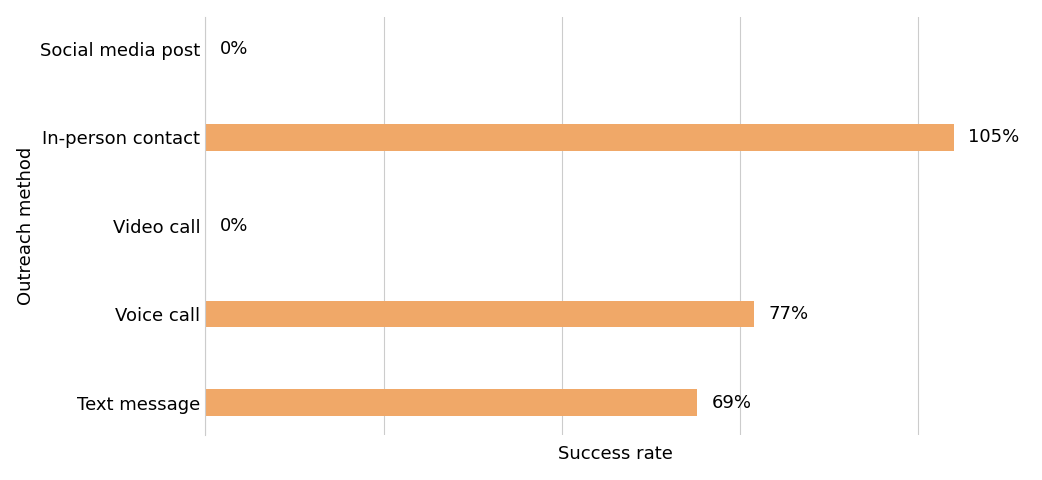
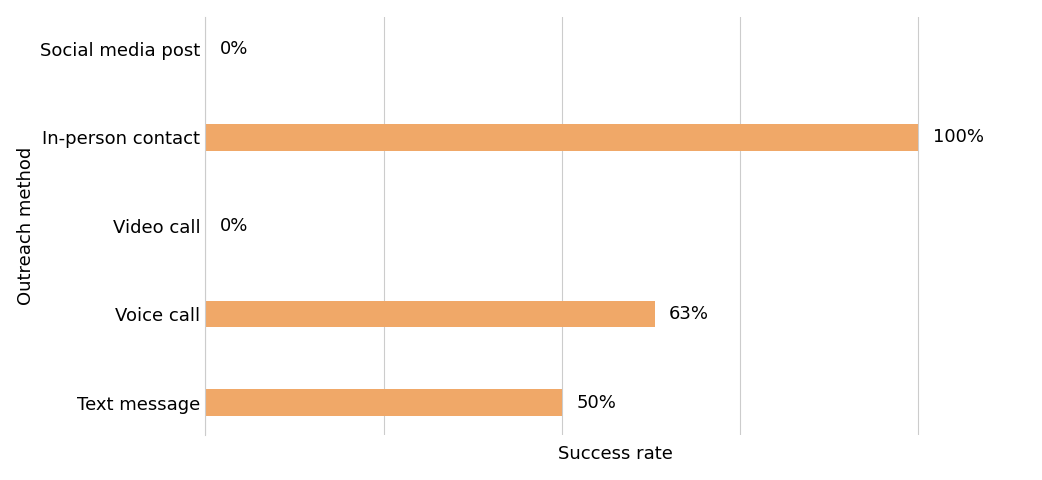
In-person contact: 105% -> 100%
Voice call: 77% -> 63%
Text message: 69% -> 50%
